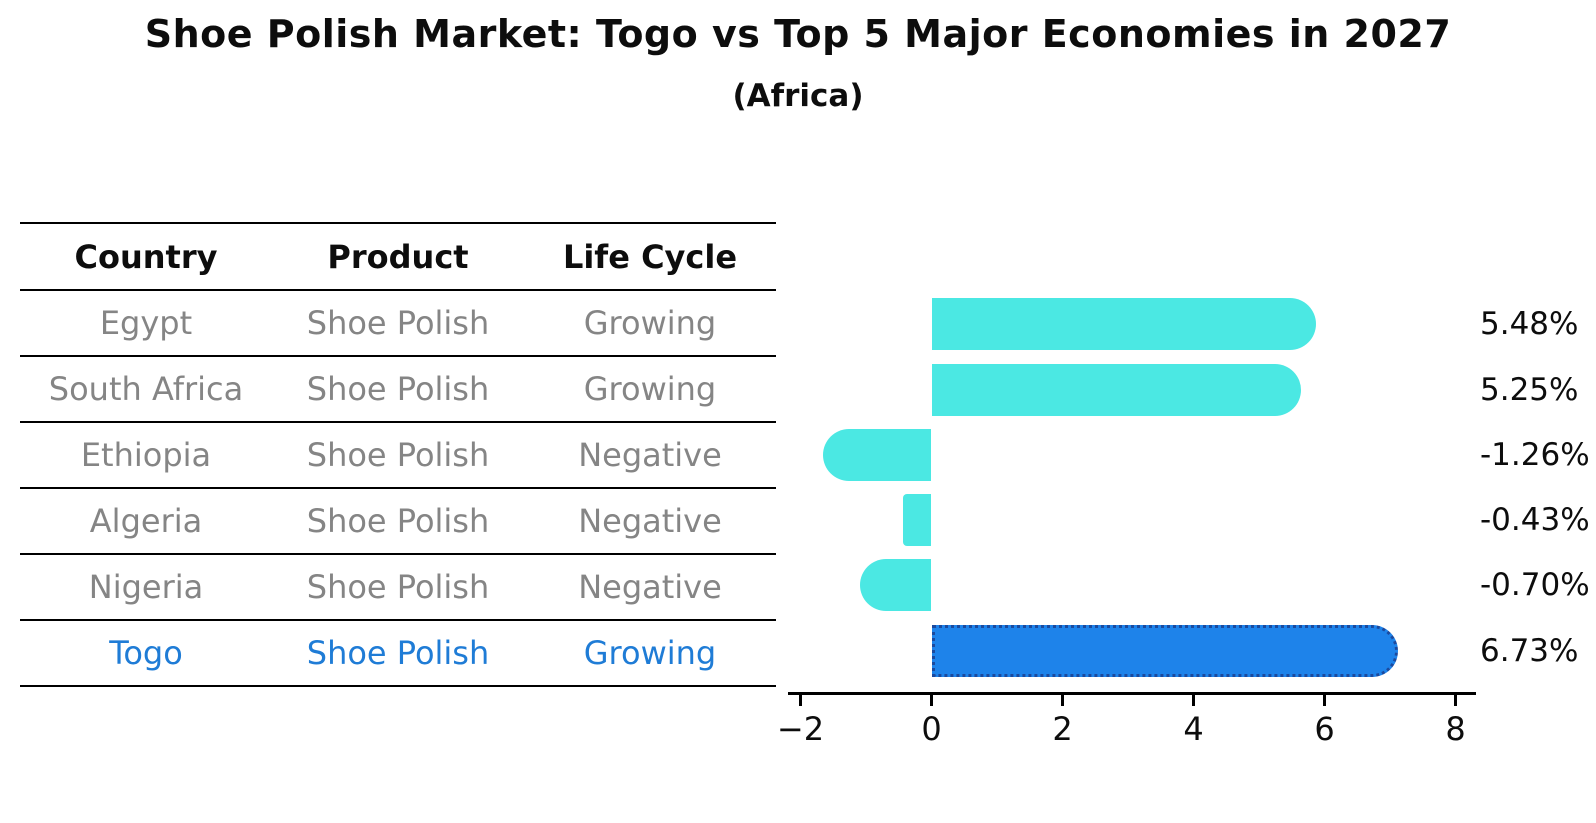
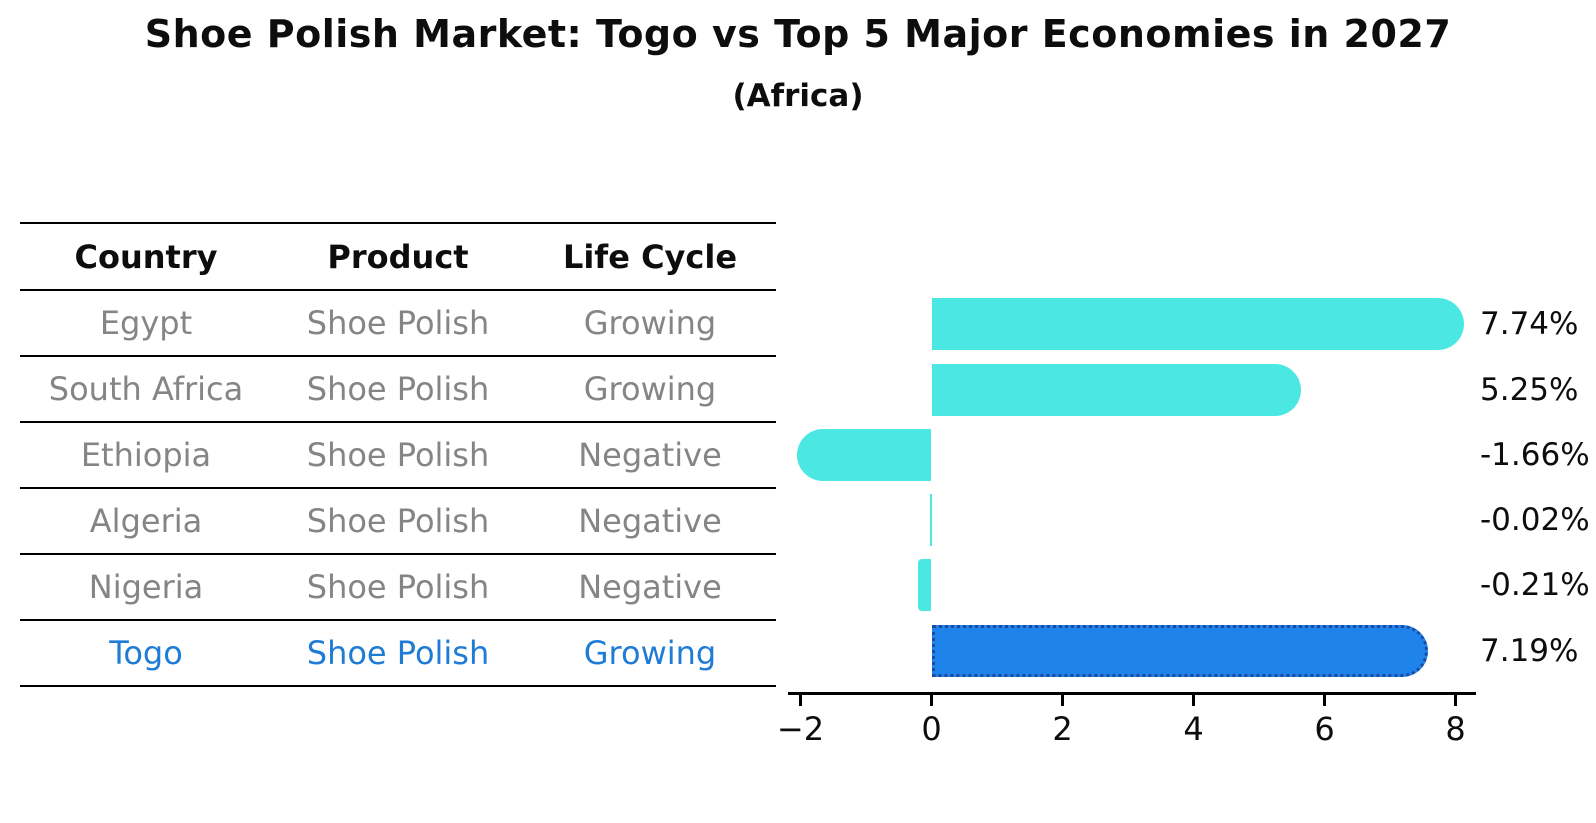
Egypt: 5.48% -> 7.74%
Ethiopia: -1.26% -> -1.66%
Algeria: -0.43% -> -0.02%
Nigeria: -0.70% -> -0.21%
Togo: 6.73% -> 7.19%
